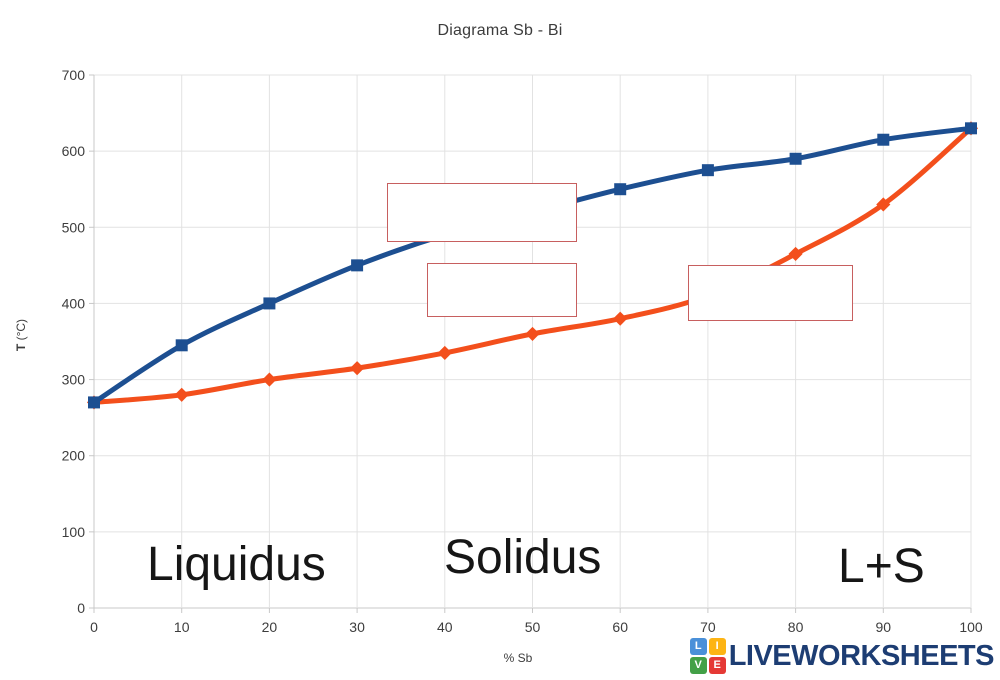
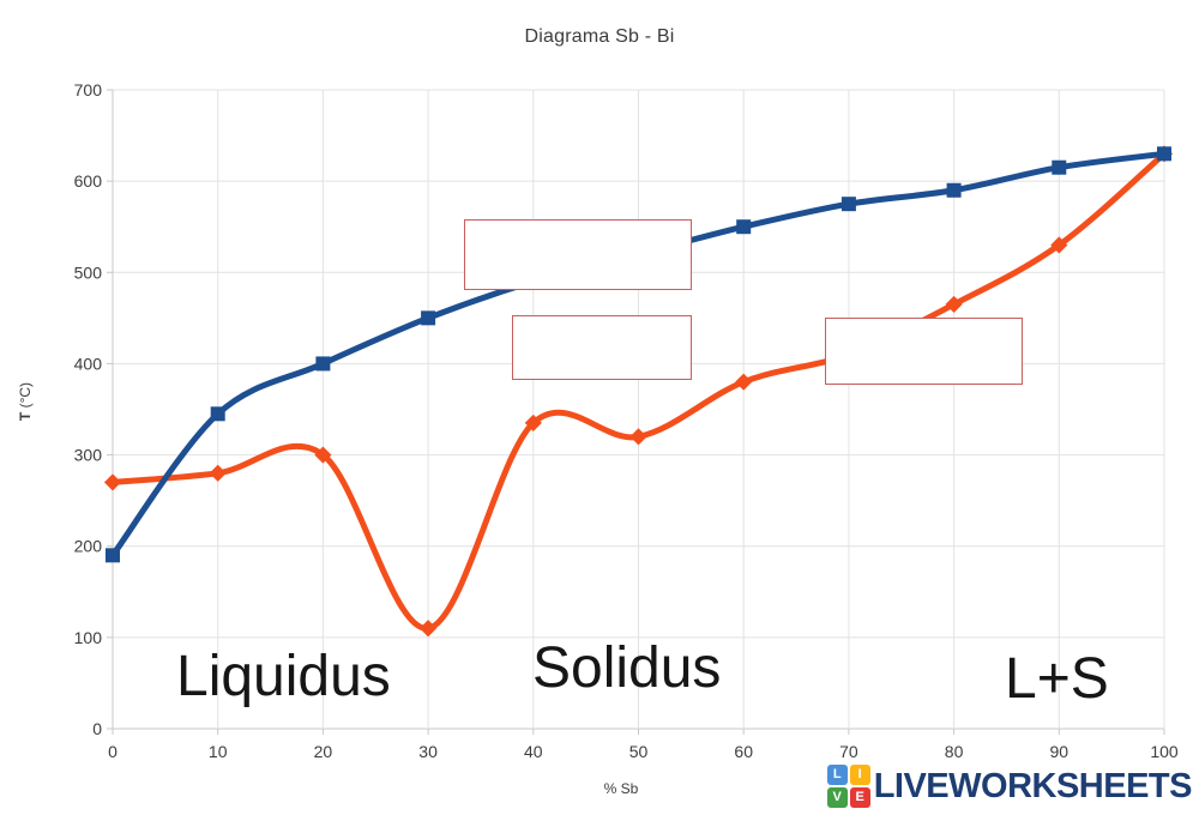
Liquidus/0: 270 -> 190
Solidus/30: 320 -> 110
Solidus/50: 360 -> 320
